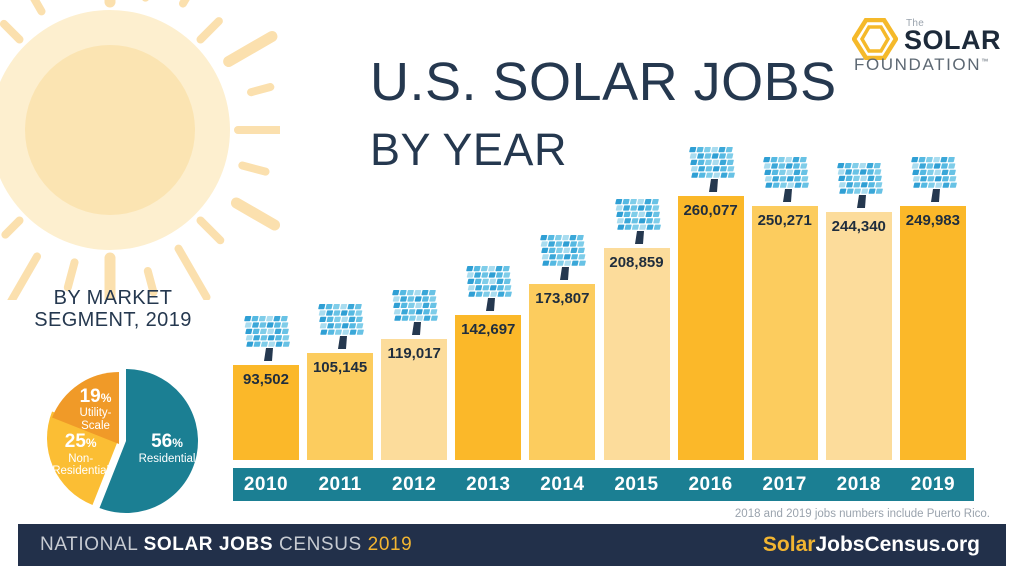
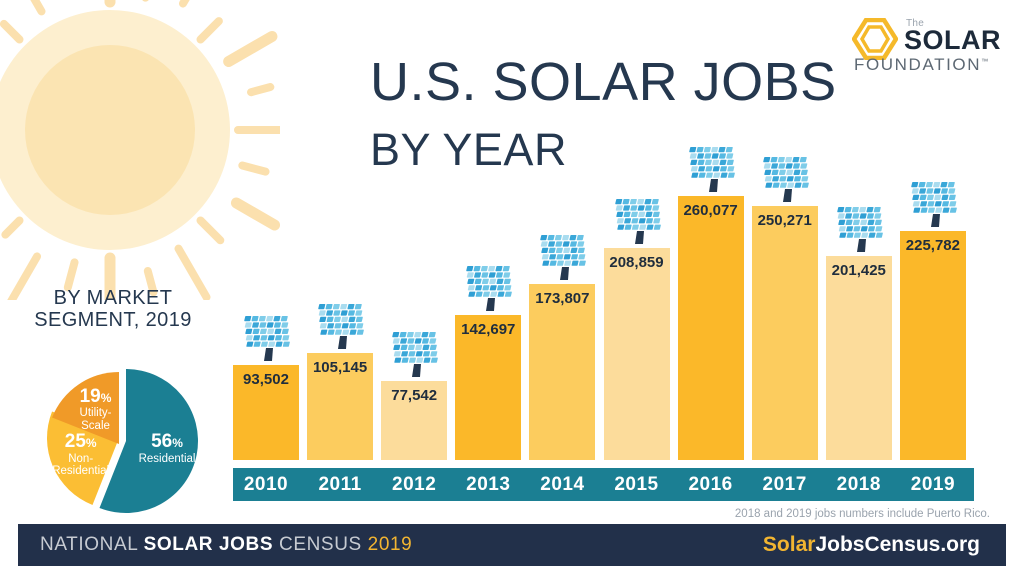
2012: 119,017 -> 77,542
2018: 244,340 -> 201,425
2019: 249,983 -> 225,782
